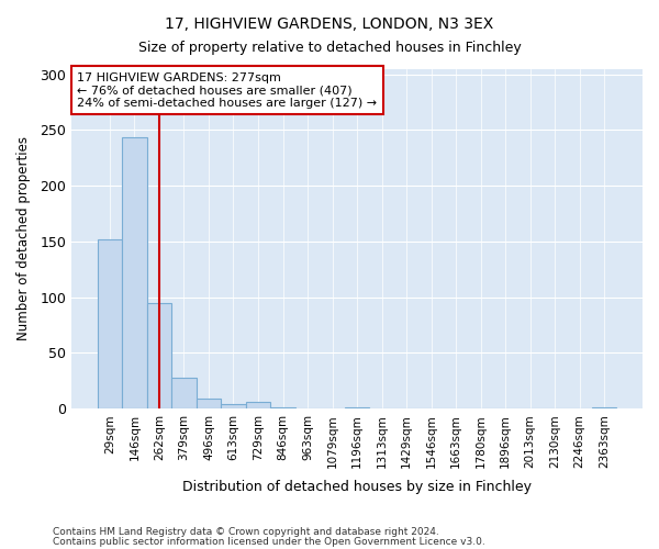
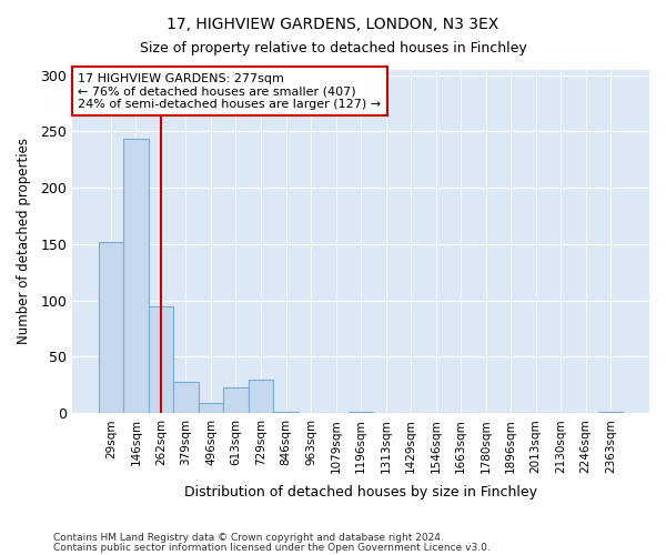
613sqm: 4 -> 23
729sqm: 6 -> 30
